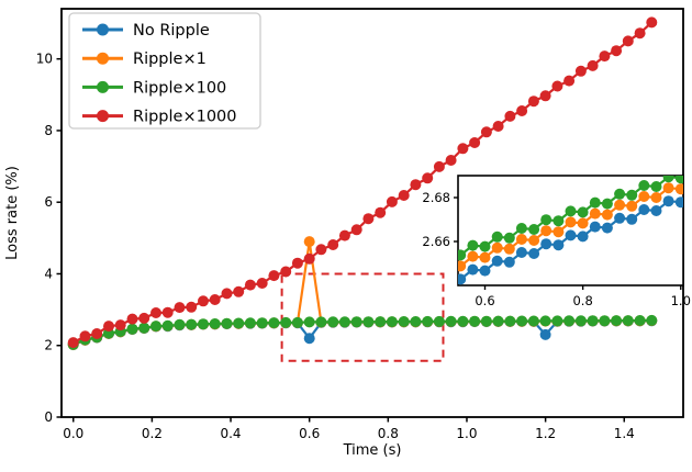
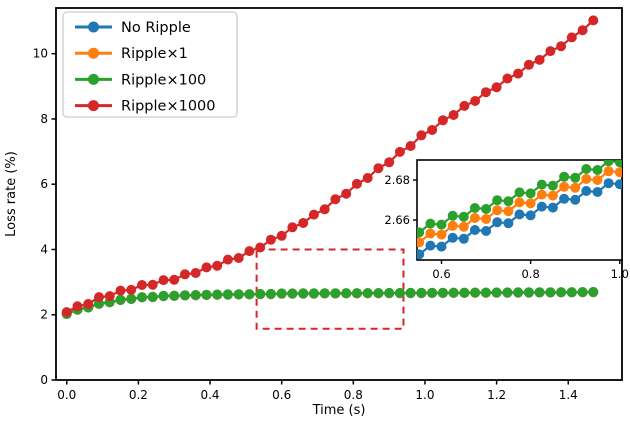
No Ripple/0.6: 2,2 -> 2,6
Ripple×1/0.6: 4,9 -> 2,6
No Ripple/1.2: 2,3 -> 2,7
